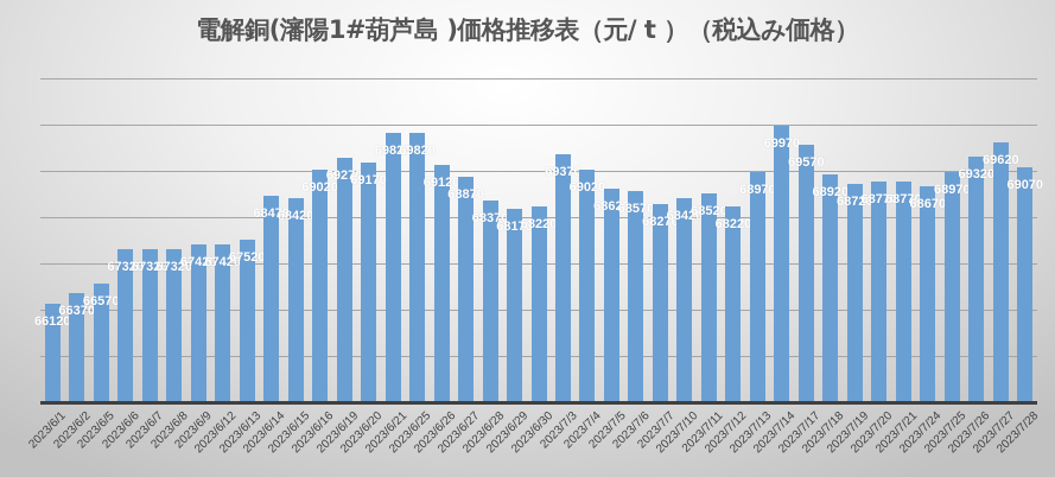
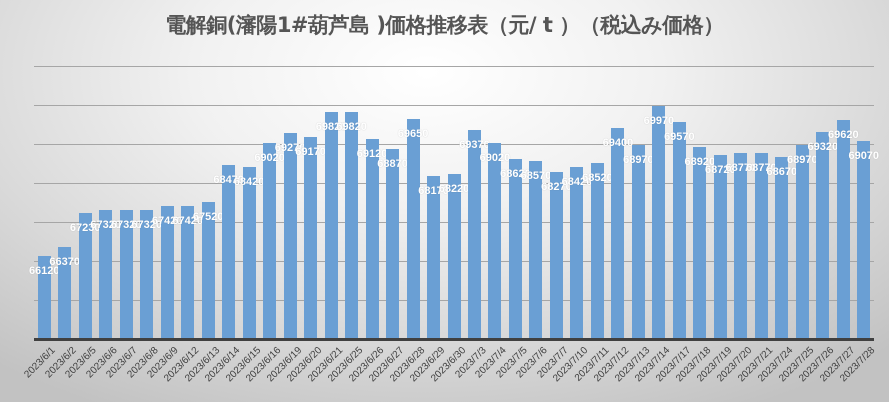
2023/6/5: 66570 -> 67230
2023/6/28: 68370 -> 69650
2023/7/12: 68220 -> 69400
